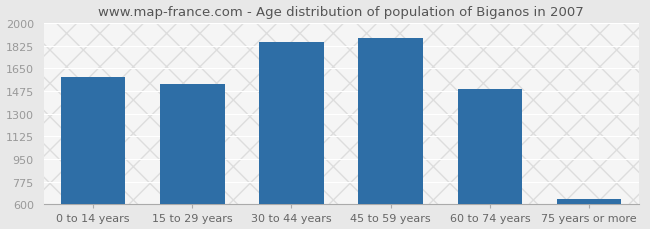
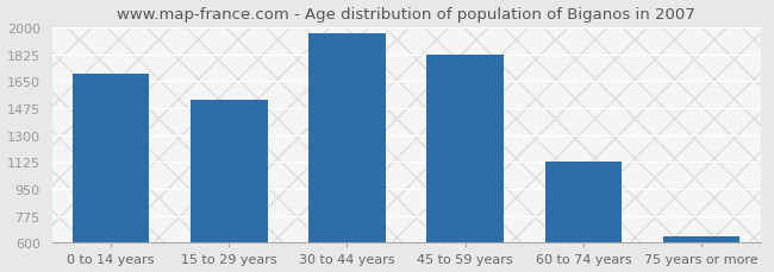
0 to 14 years: 1580 -> 1700
30 to 44 years: 1850 -> 1960
45 to 59 years: 1880 -> 1820
60 to 74 years: 1490 -> 1130
